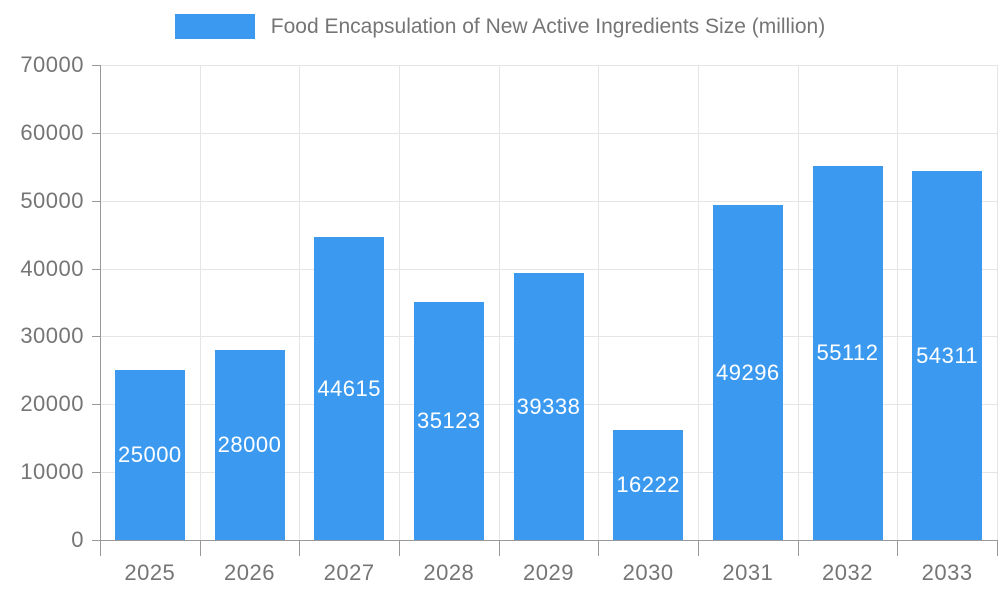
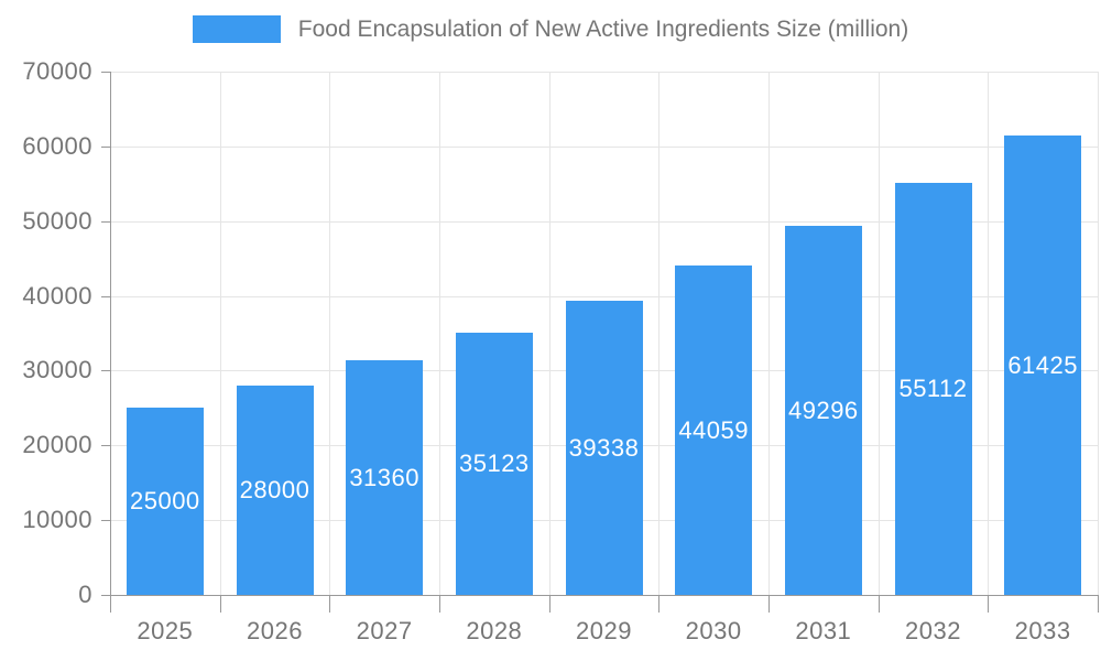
2027: 44615 -> 31360
2030: 16222 -> 44059
2033: 54311 -> 61425
